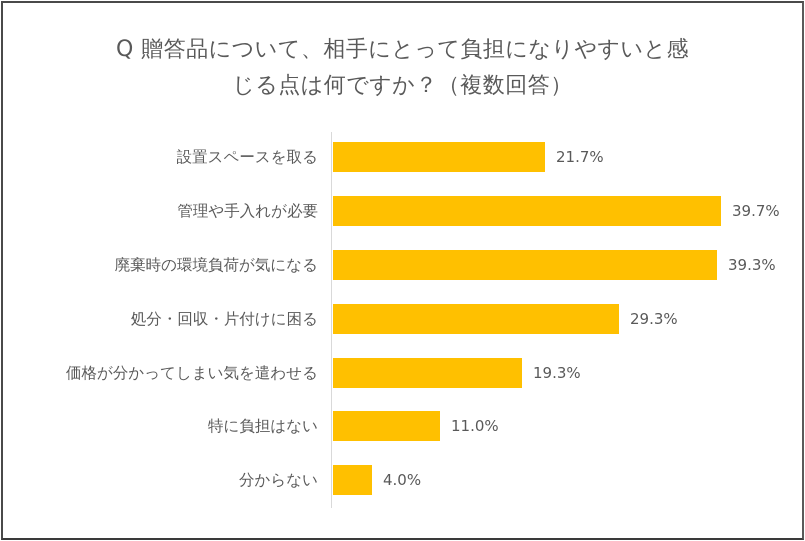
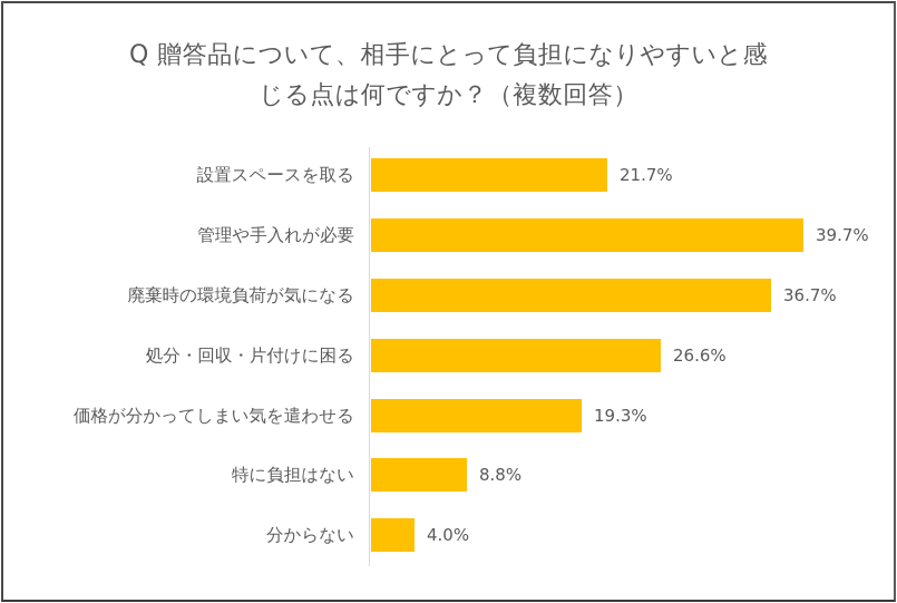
廃棄時の環境負荷が気になる: 39.3% -> 36.7%
処分・回収・片付けに困る: 29.3% -> 26.6%
特に負担はない: 11.0% -> 8.8%
